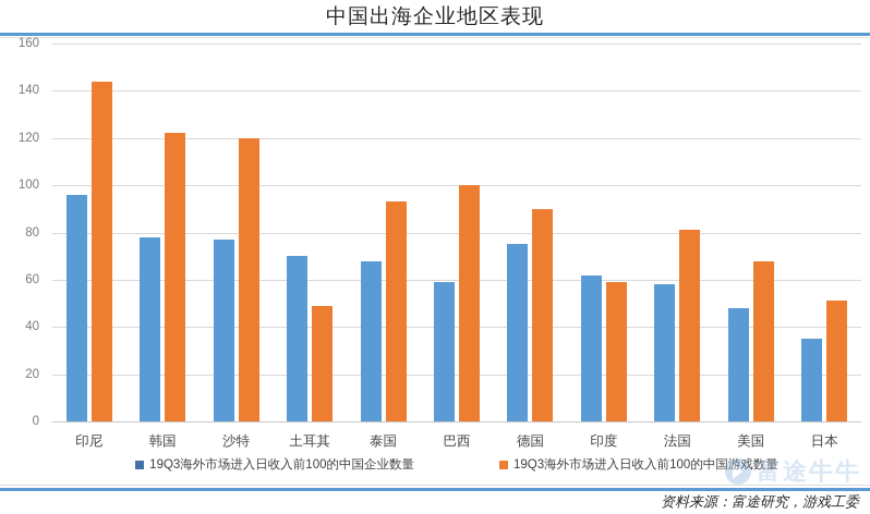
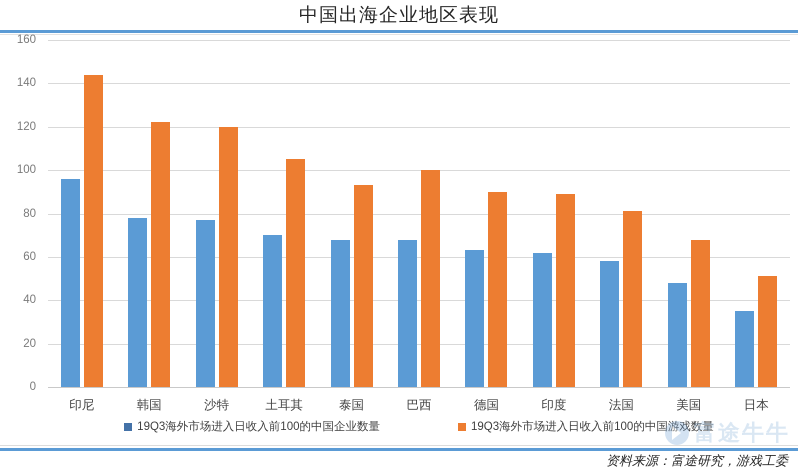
19Q3海外市场进入日收入前100的中国游戏数量/土耳其: 49 -> 105
19Q3海外市场进入日收入前100的中国企业数量/巴西: 59 -> 68
19Q3海外市场进入日收入前100的中国企业数量/德国: 75 -> 63
19Q3海外市场进入日收入前100的中国游戏数量/印度: 59 -> 89
